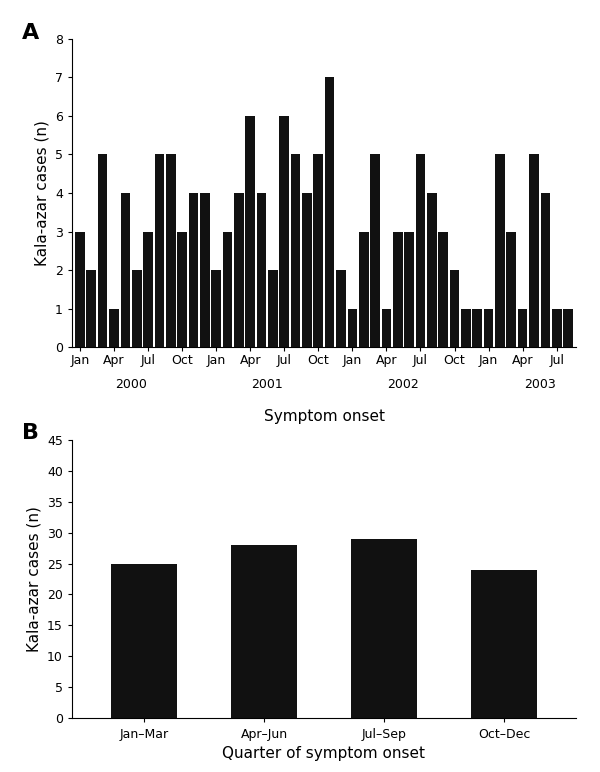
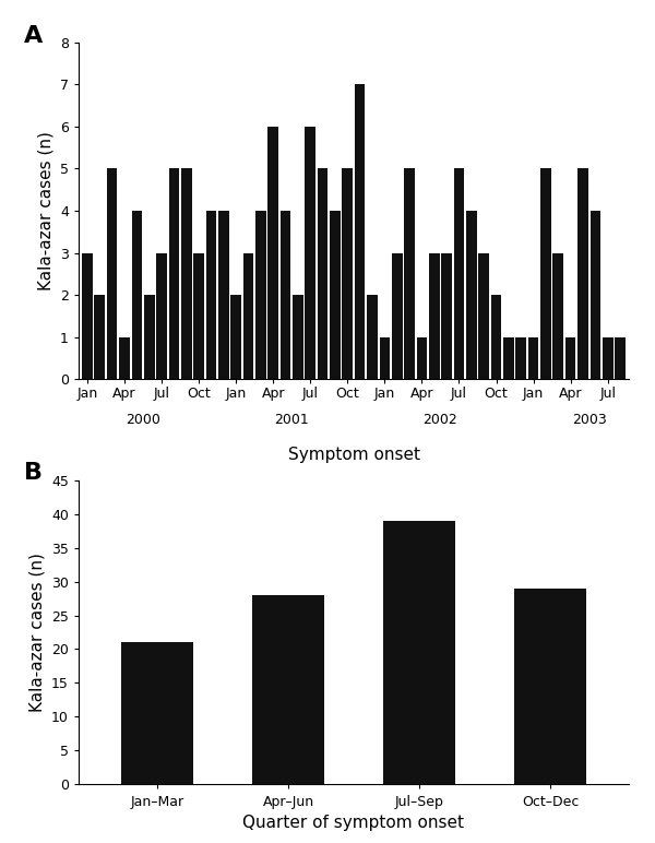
Jan–Mar: 25 -> 21
Jul–Sep: 29 -> 39
Oct–Dec: 24 -> 29
